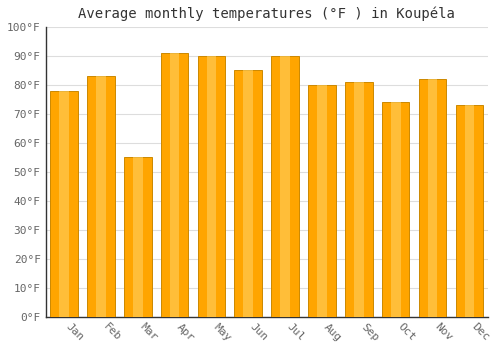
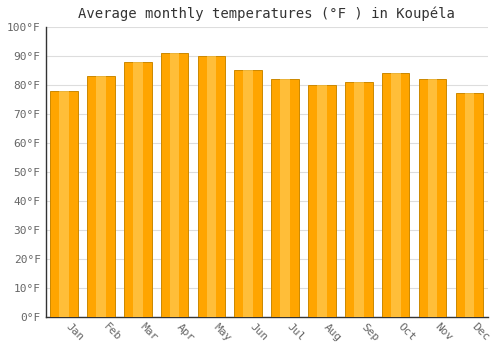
Mar: 55°F -> 88°F
Jul: 90°F -> 82°F
Oct: 74°F -> 84°F
Dec: 73°F -> 77°F
